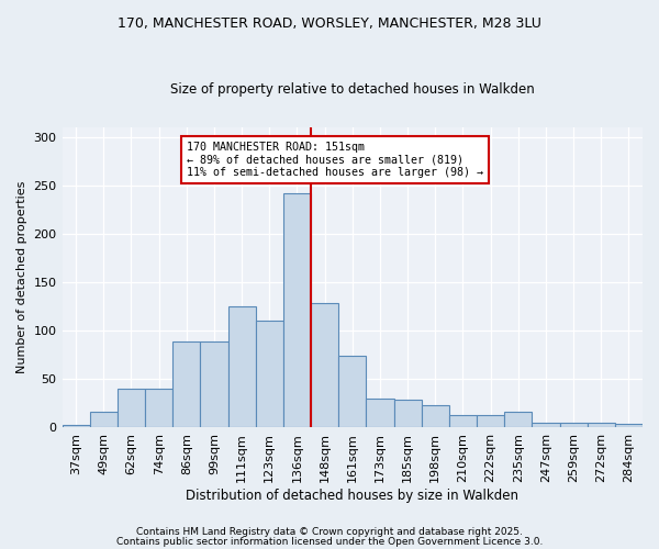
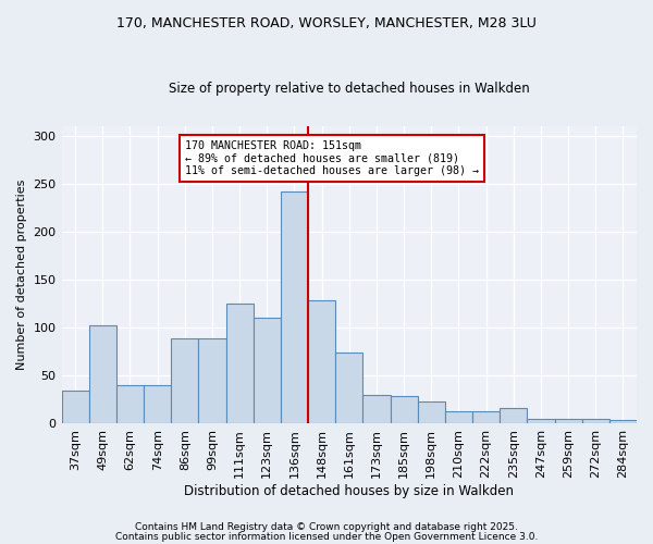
37sqm: 2 -> 34
49sqm: 16 -> 102
